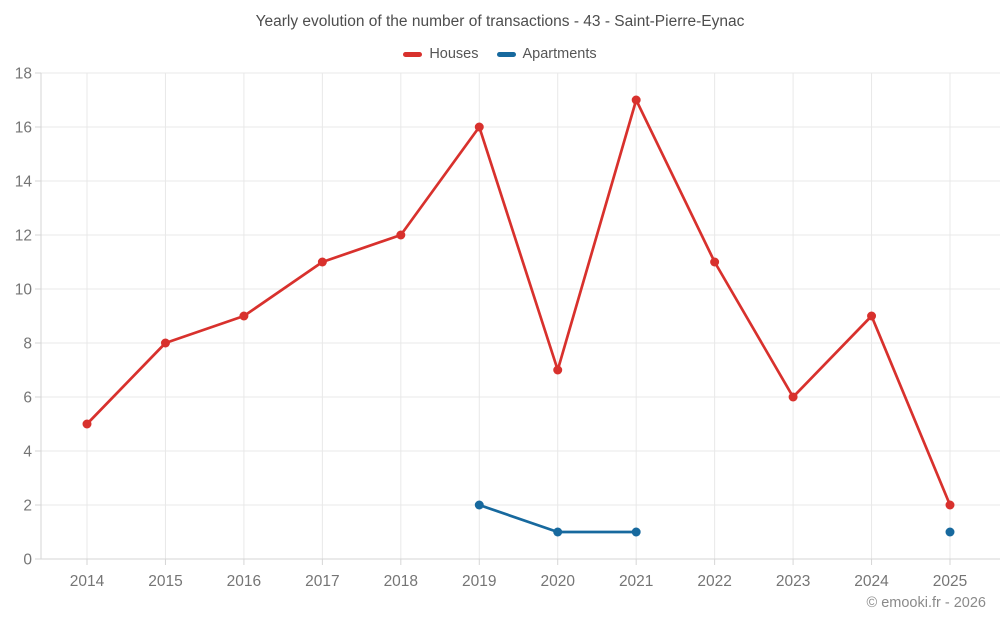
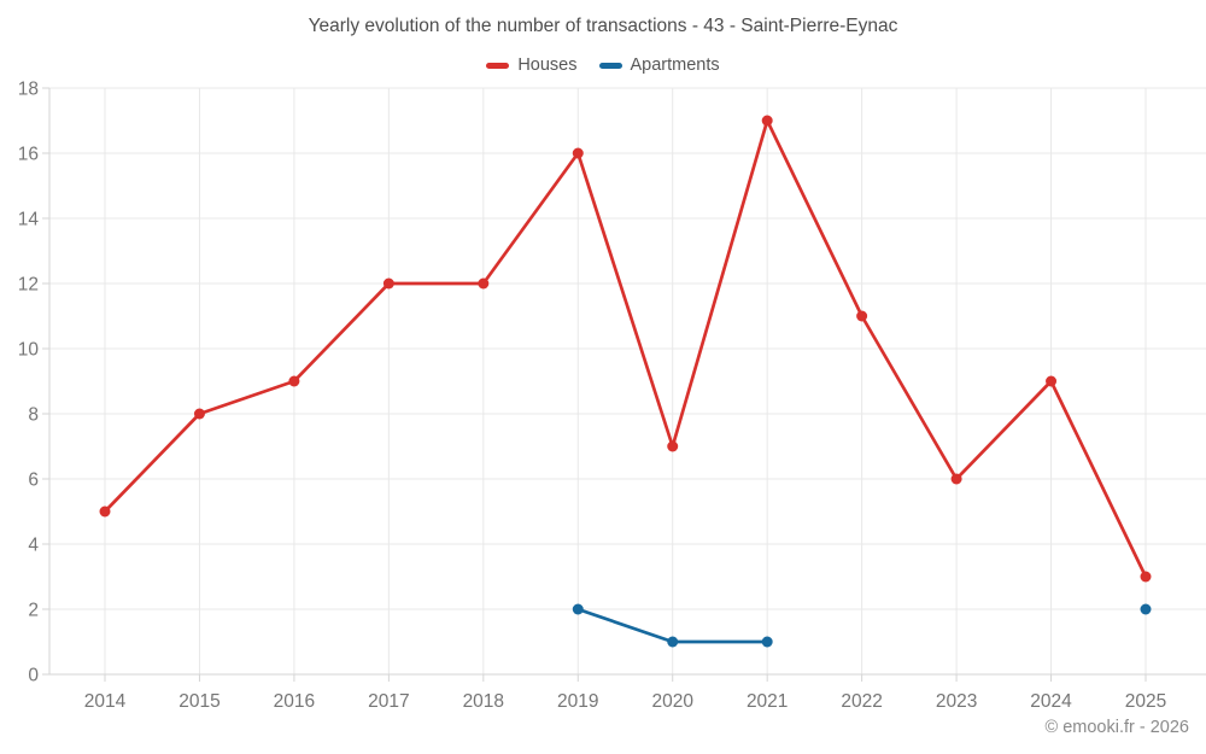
Houses/2017: 11 -> 12
Houses/2025: 2 -> 3
Apartments/2025: 1 -> 2
